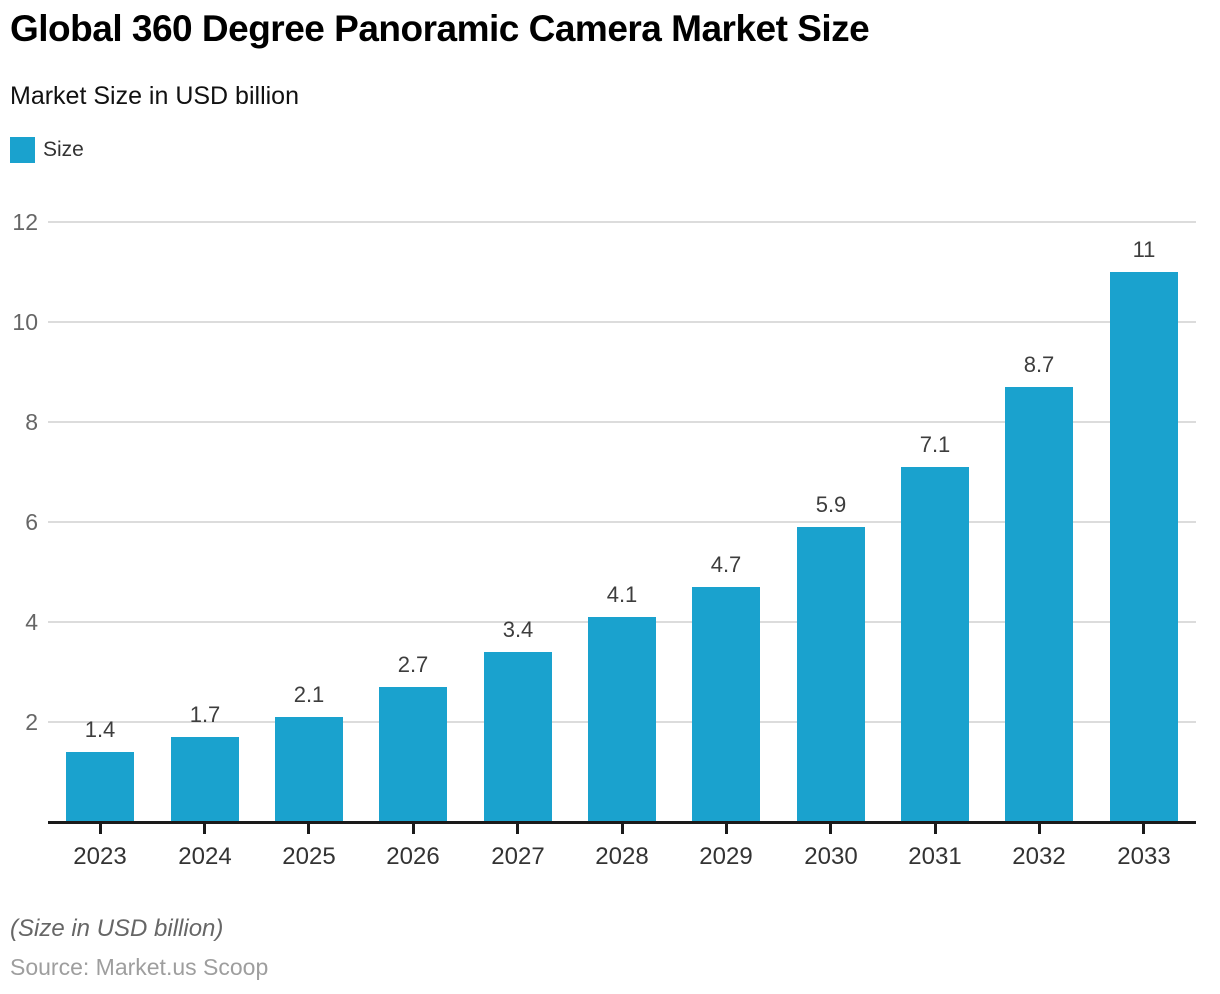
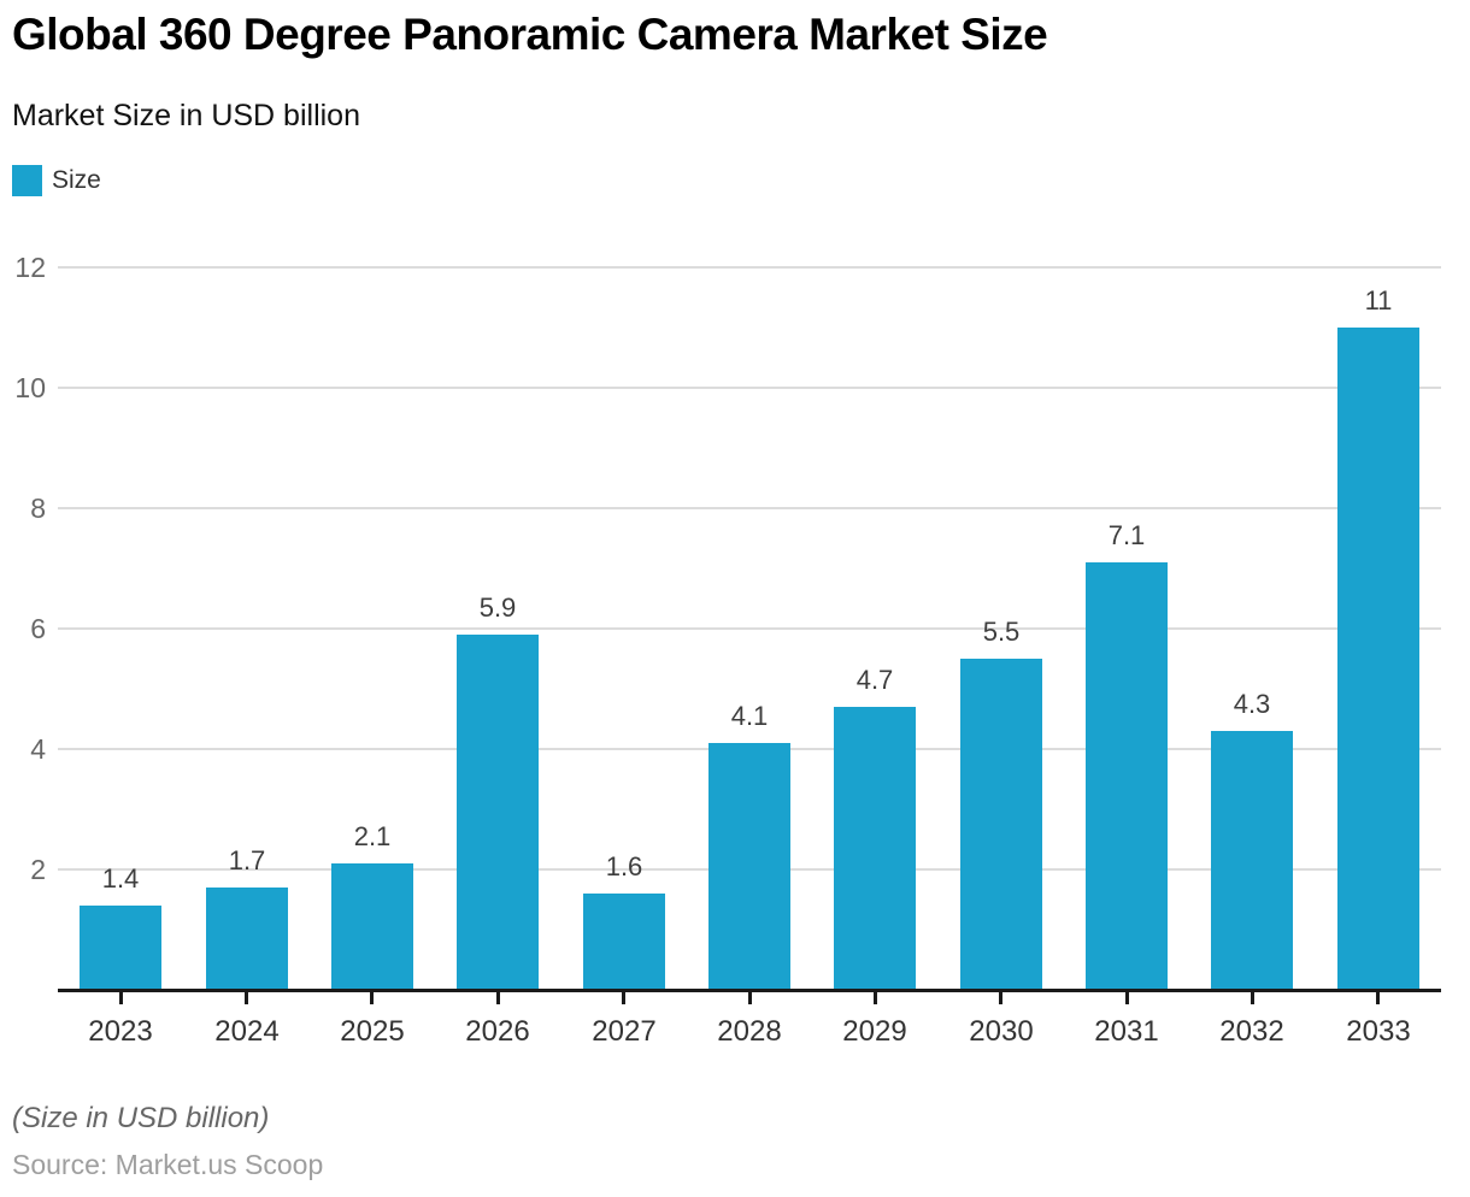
2026: 2.7 -> 5.9
2027: 3.4 -> 1.6
2030: 5.9 -> 5.5
2032: 8.7 -> 4.3
